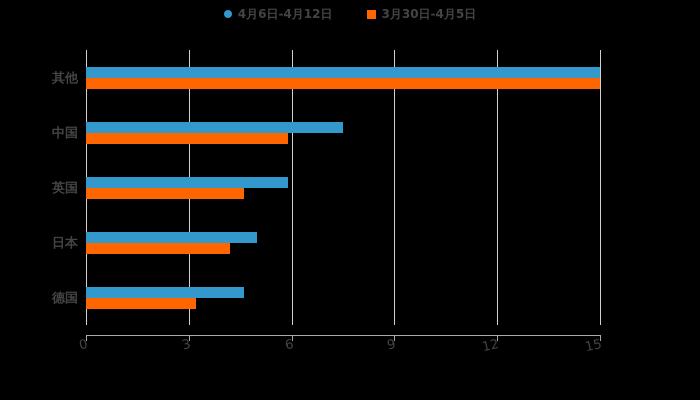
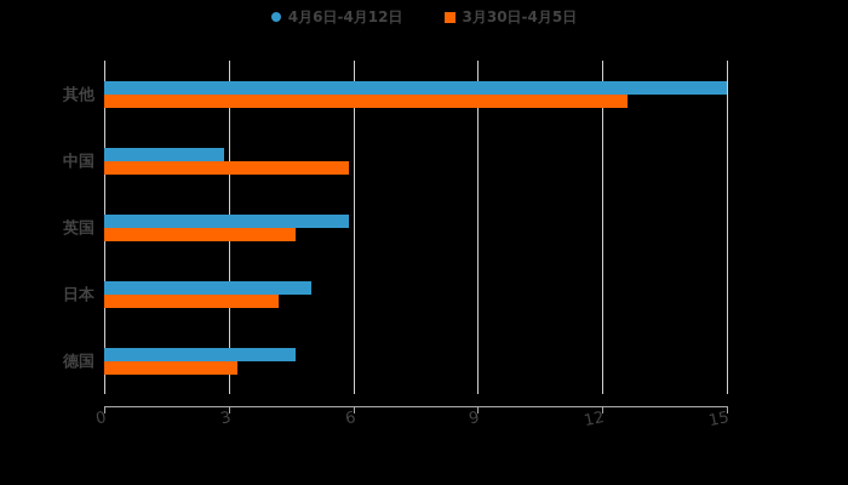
3月30日-4月5日/其他: 15.0 -> 12.6
4月6日-4月12日/中国: 7.5 -> 2.9
